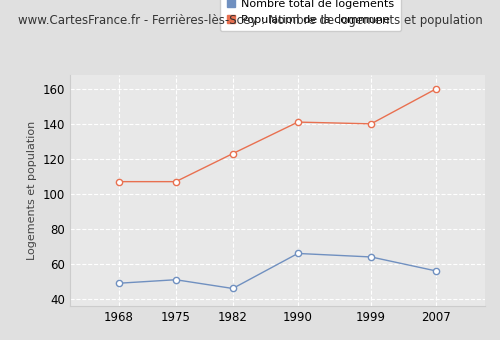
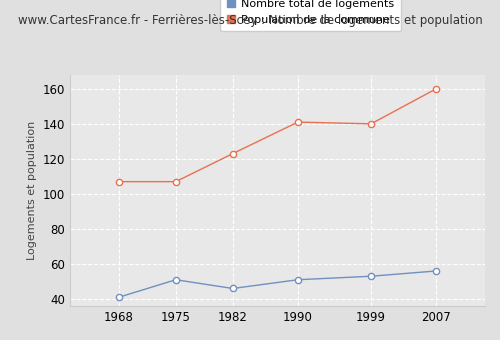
Nombre total de logements/1968: 49 -> 41
Nombre total de logements/1990: 66 -> 51
Nombre total de logements/1999: 64 -> 53
